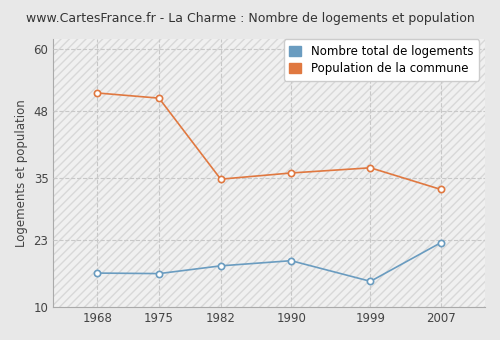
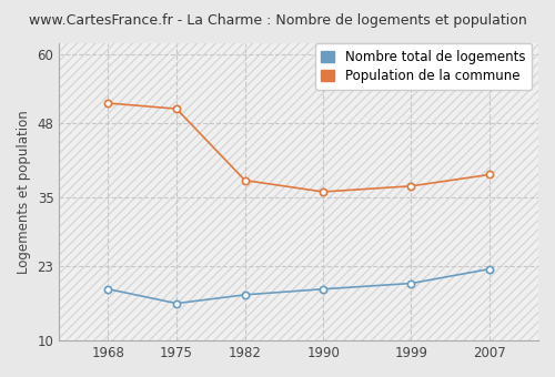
Nombre total de logements/1968: 16.6 -> 19.0
Population de la commune/1982: 34.8 -> 38.0
Nombre total de logements/1999: 15.0 -> 20.0
Population de la commune/2007: 32.8 -> 39.0
